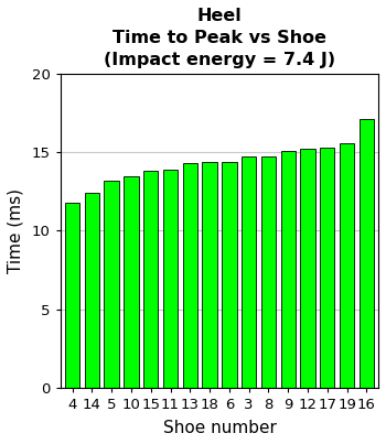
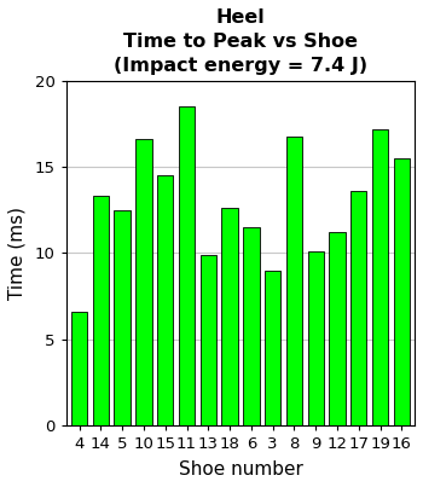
4: 11.8 -> 6.6
14: 12.4 -> 13.3
5: 13.2 -> 12.5
10: 13.5 -> 16.6
15: 13.8 -> 14.5
11: 13.9 -> 18.5
13: 14.3 -> 9.9
18: 14.4 -> 12.6
6: 14.4 -> 11.5
3: 14.7 -> 9.0
8: 14.7 -> 16.8
9: 15.1 -> 10.1
12: 15.2 -> 11.2
17: 15.3 -> 13.6
19: 15.6 -> 17.2
16: 17.1 -> 15.5
